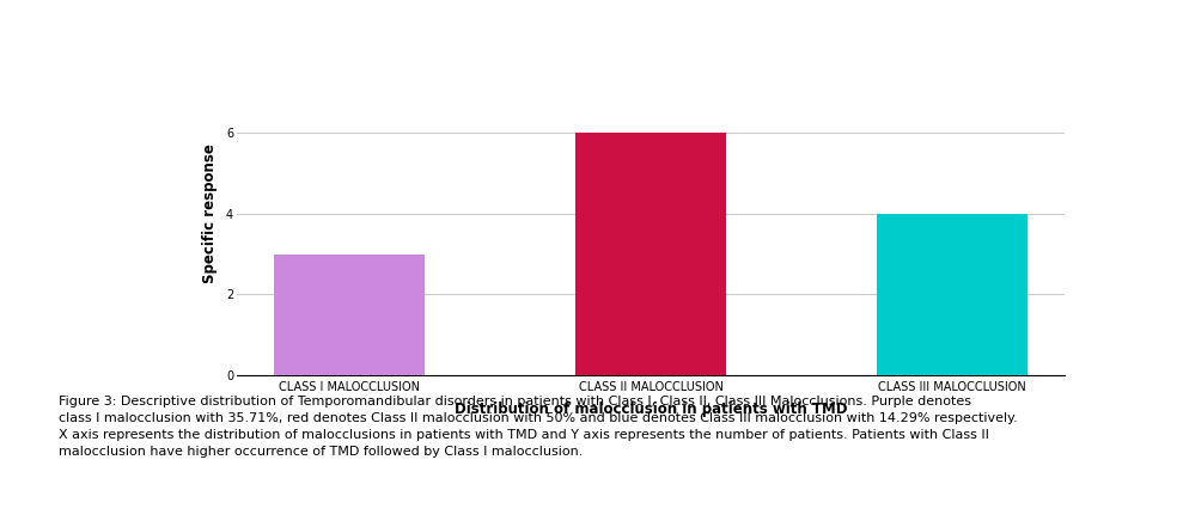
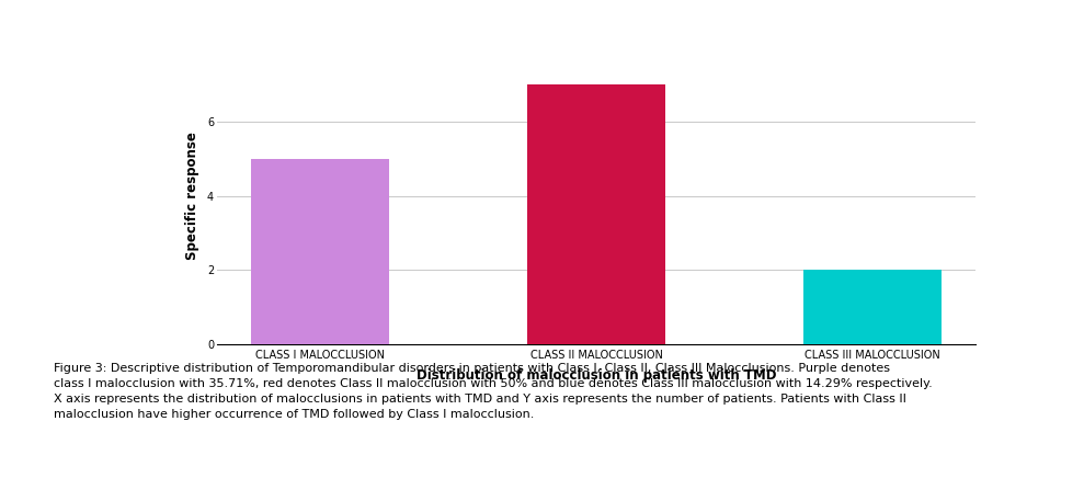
CLASS I MALOCCLUSION: 3 -> 5
CLASS II MALOCCLUSION: 6 -> 7
CLASS III MALOCCLUSION: 4 -> 2
